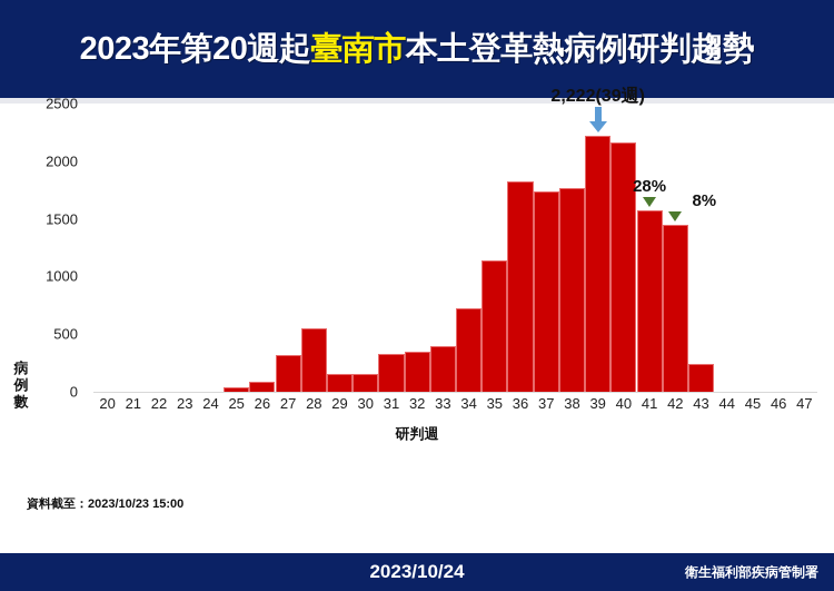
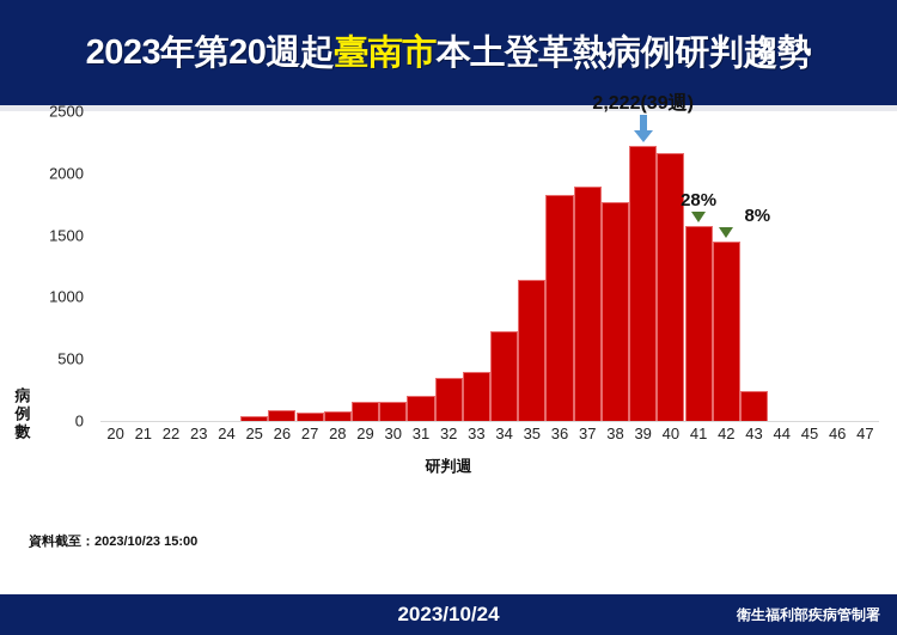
27: 320 -> 70
28: 550 -> 80
31: 330 -> 200
37: 1740 -> 1890
